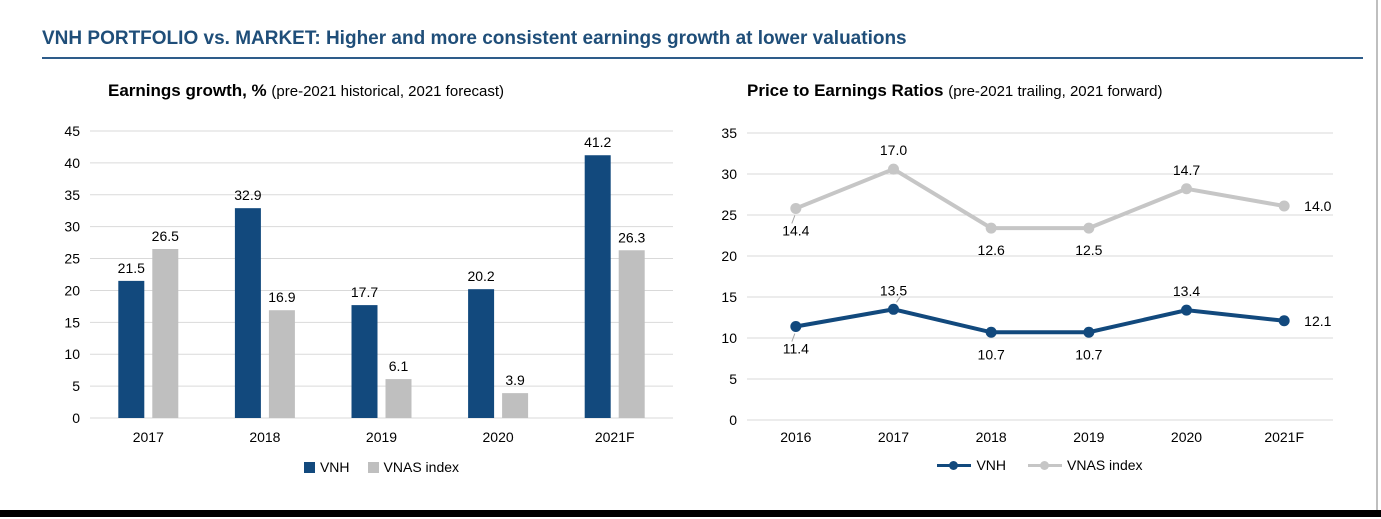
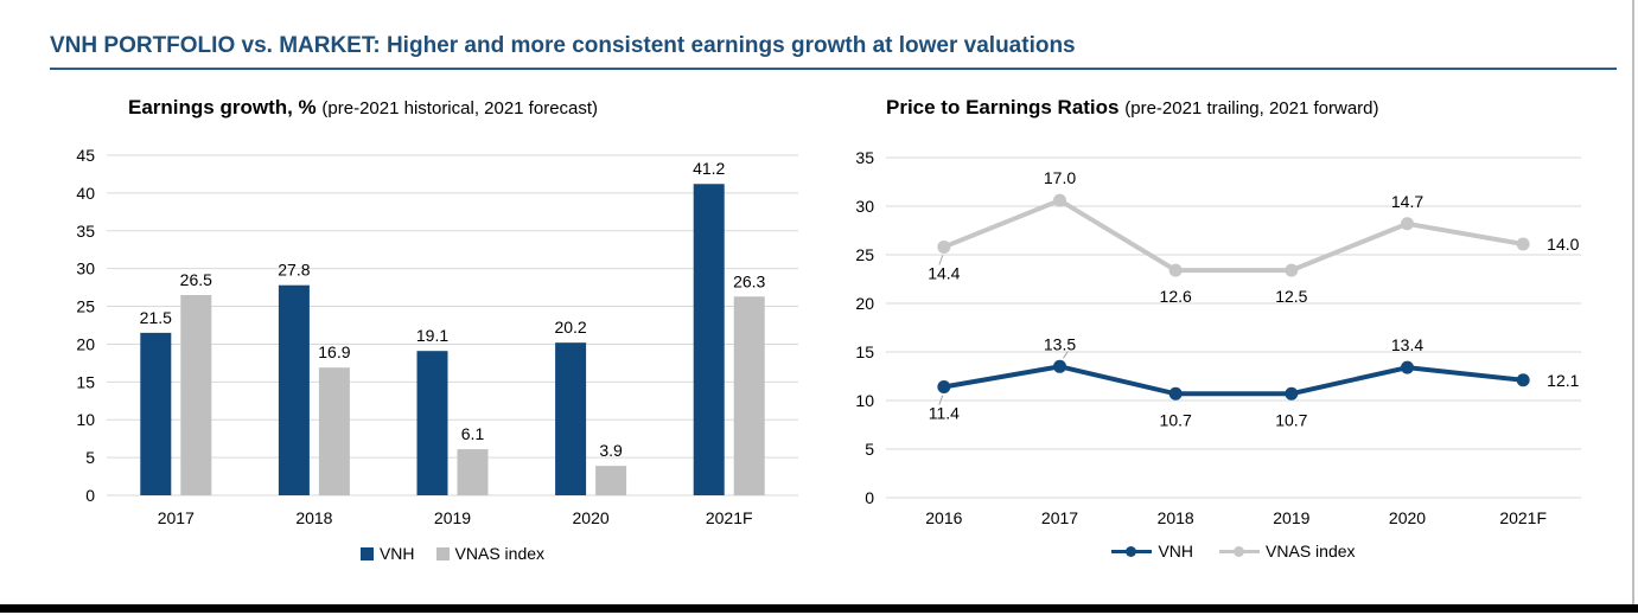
Earnings growth, % (pre-2021 historical, 2021 forecast)/VNH/2018: 32.9 -> 27.8
Earnings growth, % (pre-2021 historical, 2021 forecast)/VNH/2019: 17.7 -> 19.1
